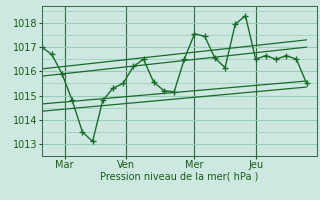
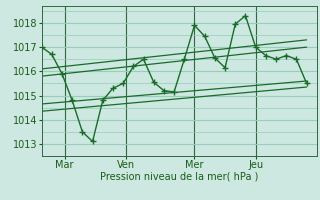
Mer: 1017.55 -> 1017.90
Jeu: 1016.50 -> 1017.00
